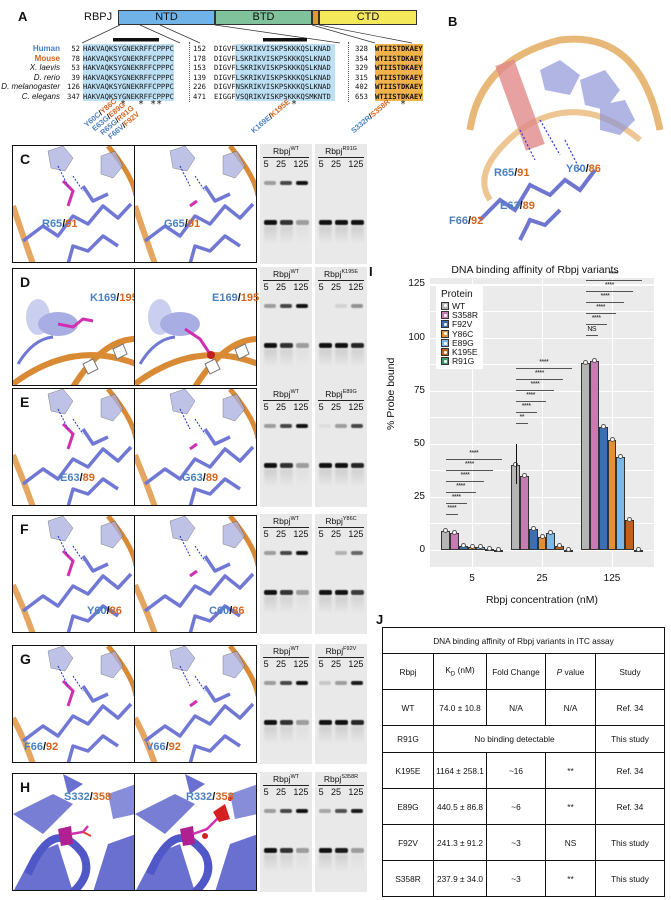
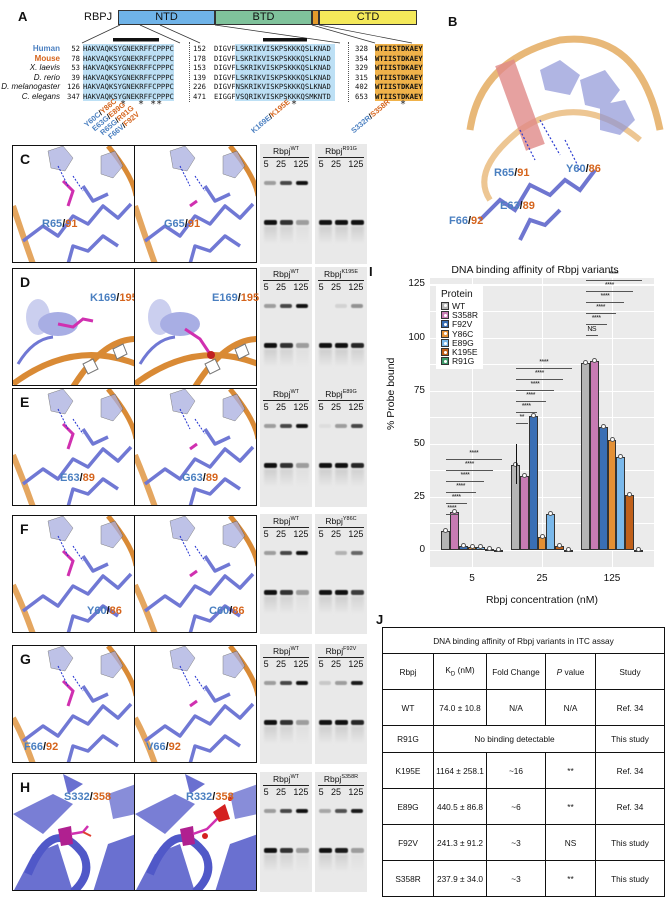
S358R/5: 8 -> 18
F92V/25: 10 -> 63
E89G/25: 8 -> 17
K195E/125: 14 -> 26
